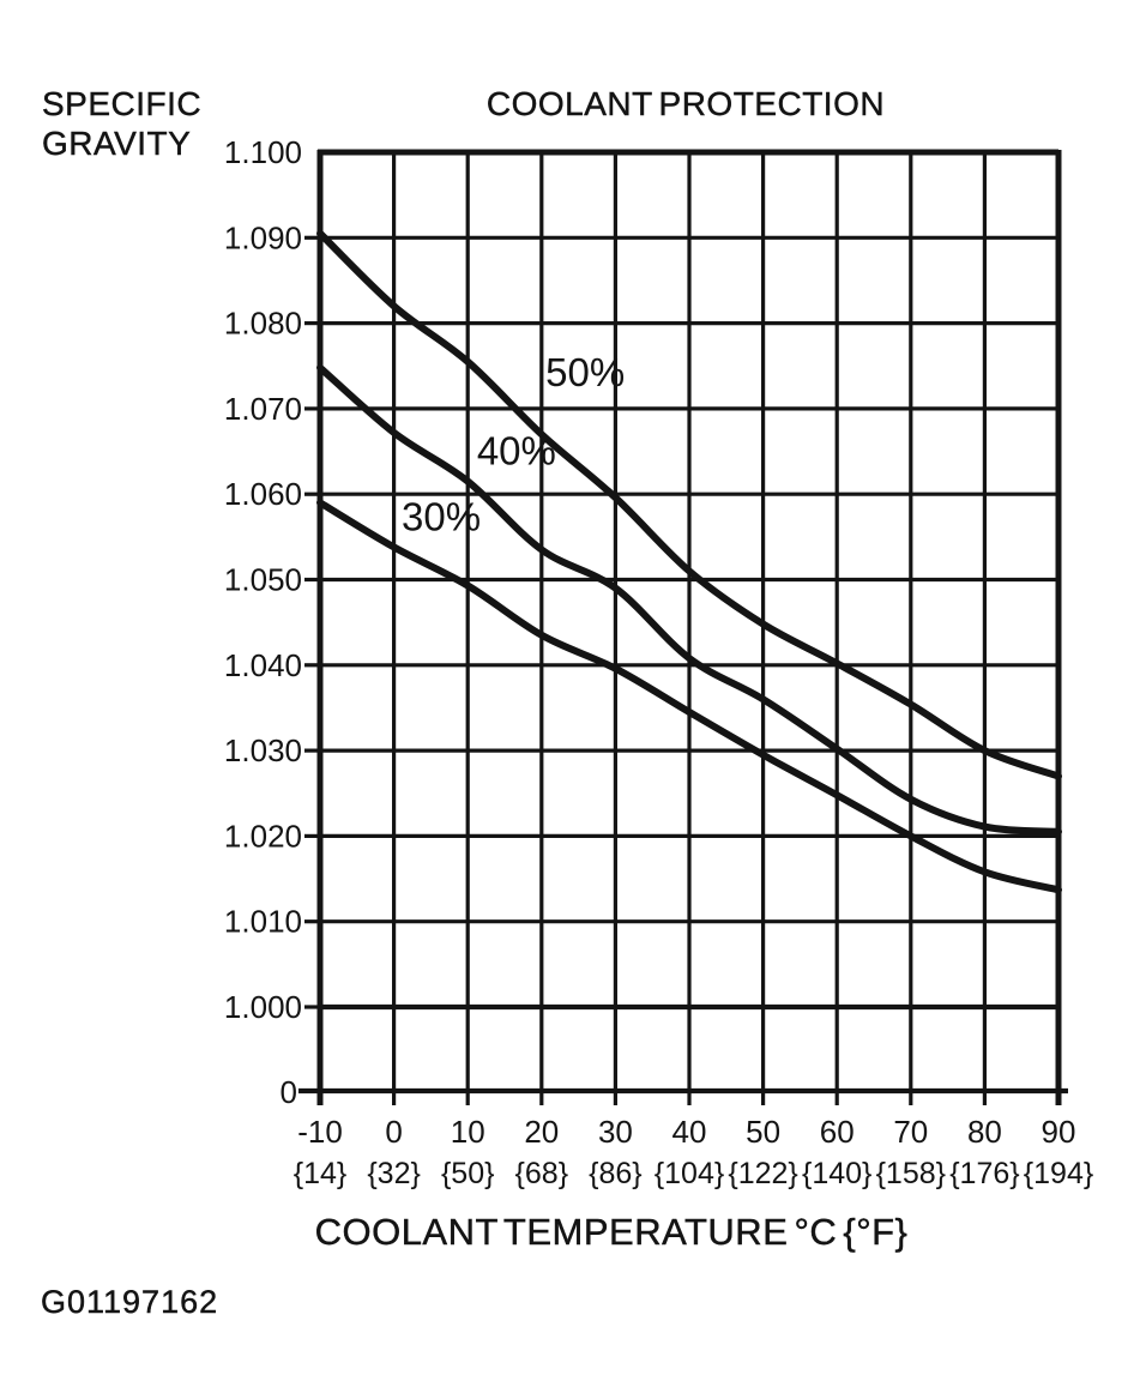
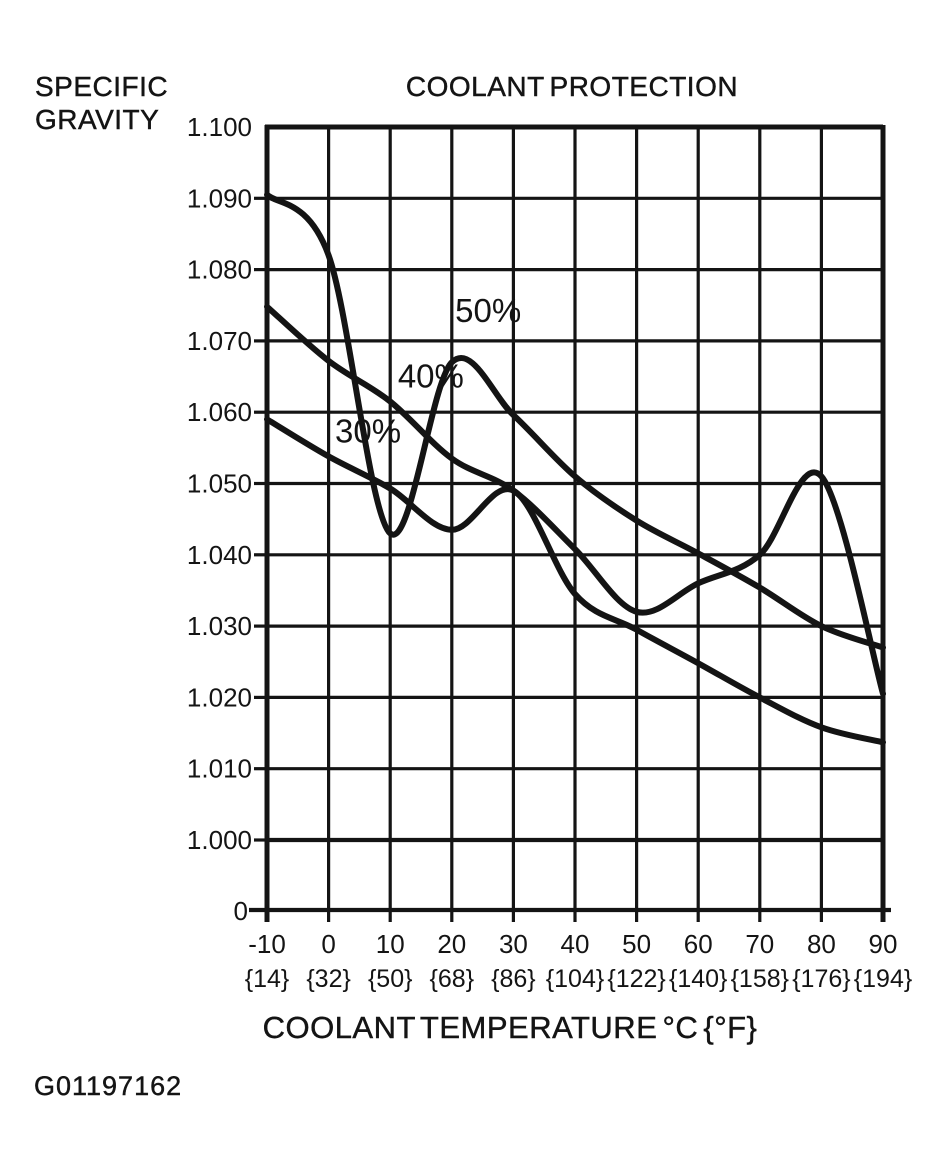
50%/10: 1.075 -> 1.043
30%/30: 1.040 -> 1.049
40%/50: 1.036 -> 1.032
40%/60: 1.030 -> 1.036
40%/70: 1.024 -> 1.040
40%/80: 1.021 -> 1.051
